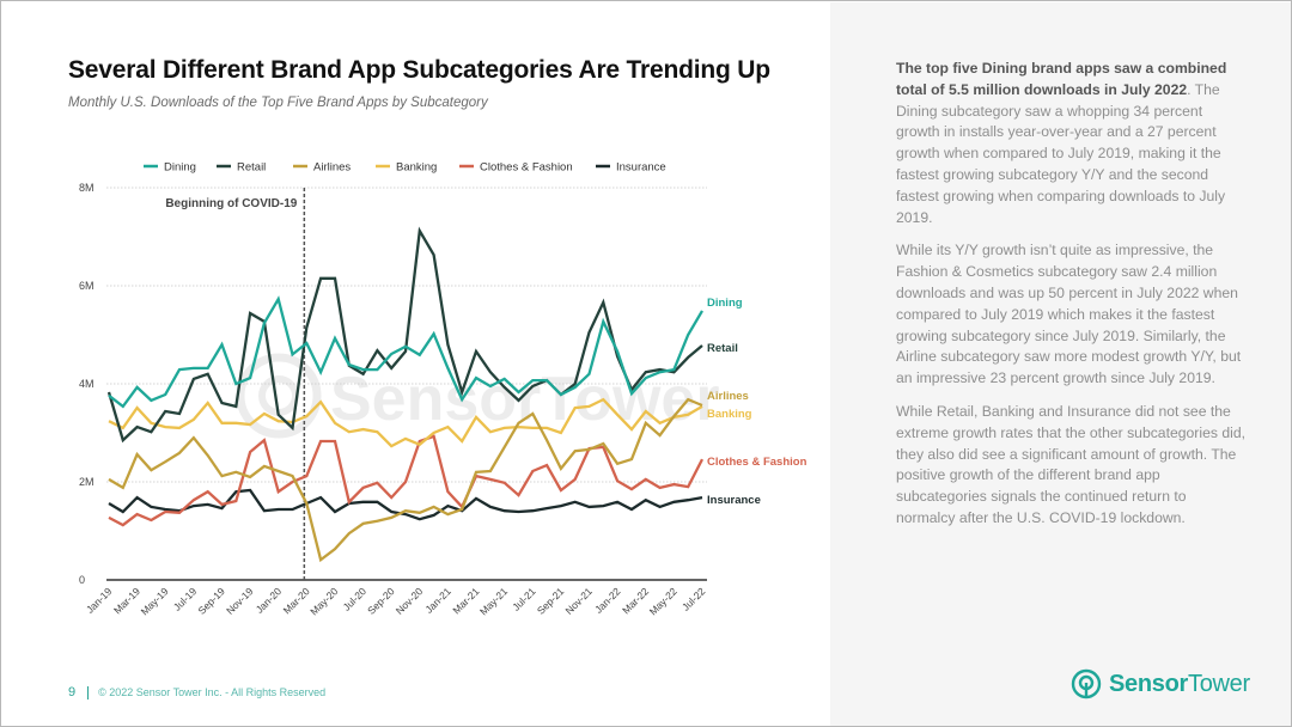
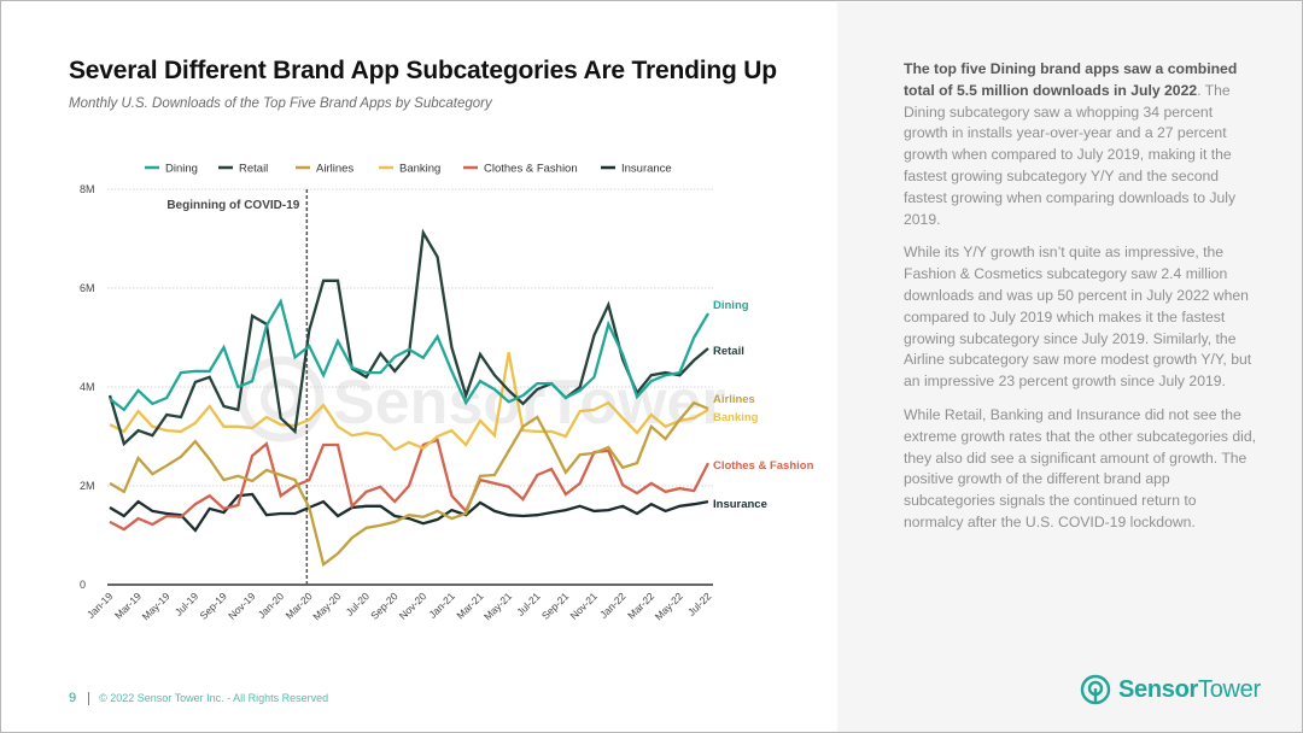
Insurance/Jul-19: 1.5M -> 1.1M
Dining/May-21: 4.1M -> 3.7M
Banking/May-21: 3.1M -> 4.7M
